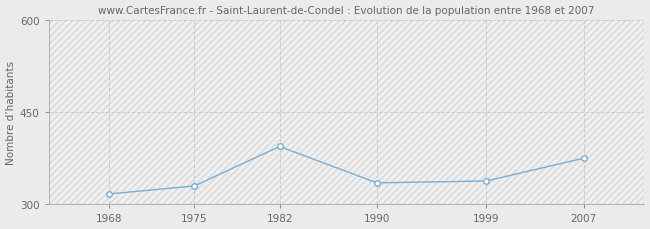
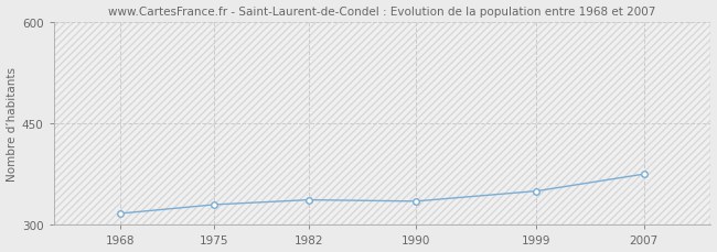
1982: 394 -> 337
1999: 338 -> 350
